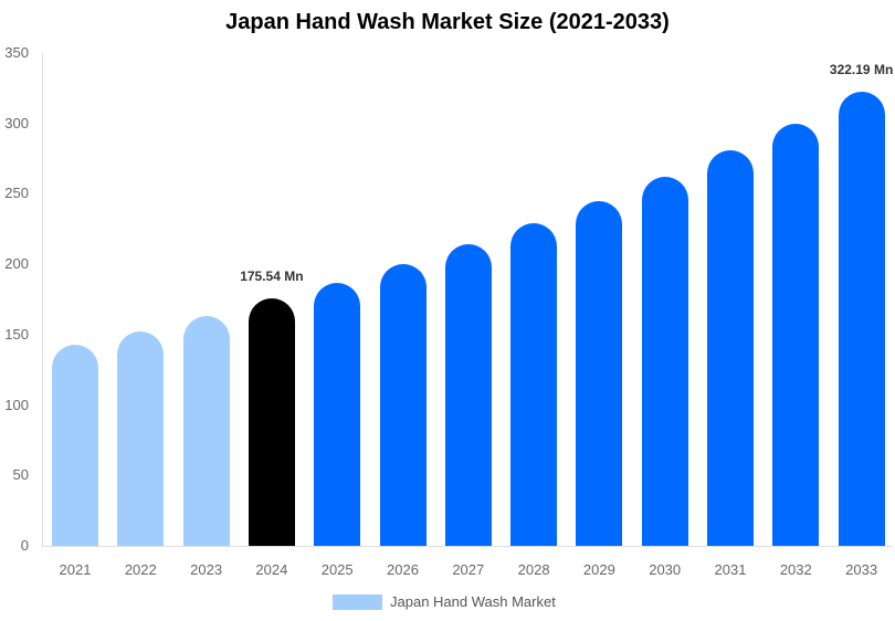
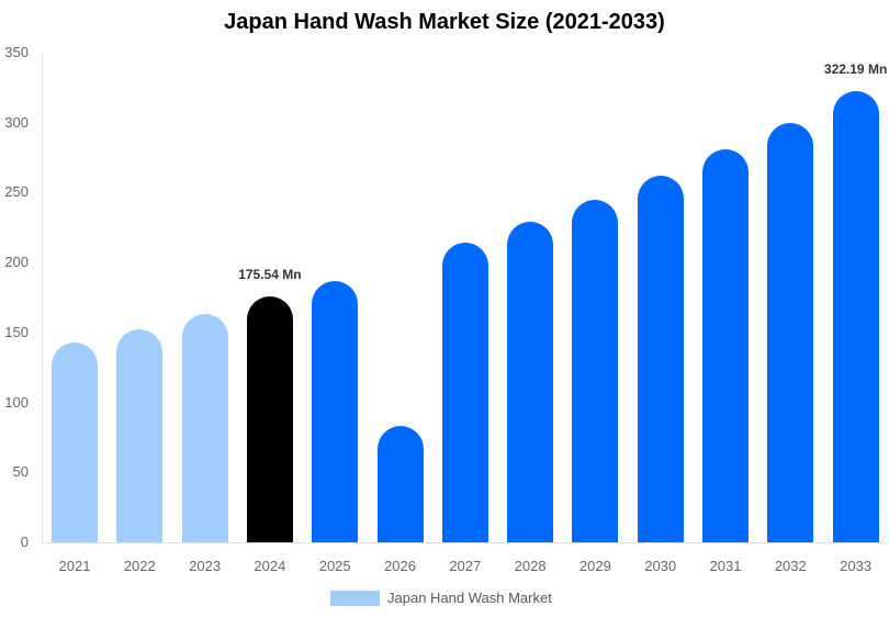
2026: 200 -> 83
